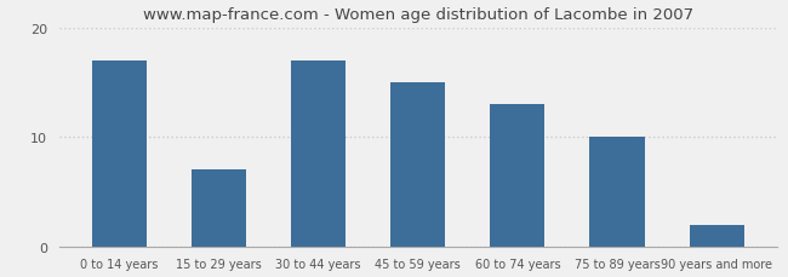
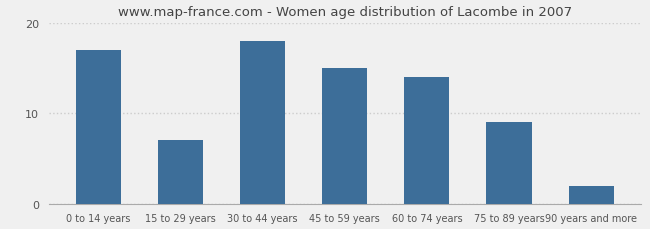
30 to 44 years: 17 -> 18
60 to 74 years: 13 -> 14
75 to 89 years: 10 -> 9
